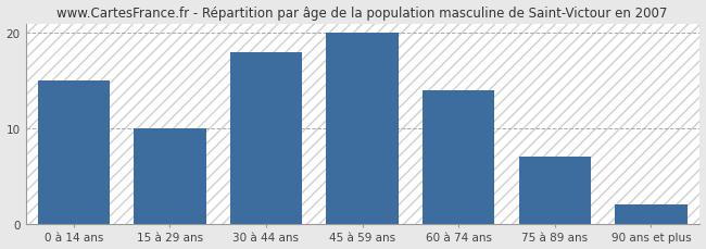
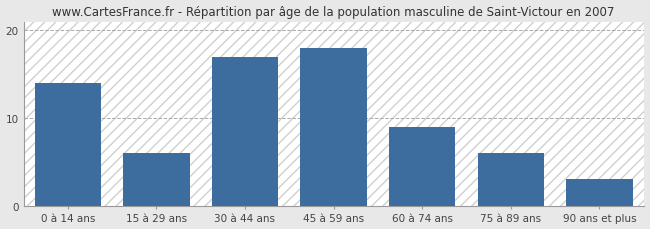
0 à 14 ans: 15 -> 14
15 à 29 ans: 10 -> 6
30 à 44 ans: 18 -> 17
45 à 59 ans: 20 -> 18
60 à 74 ans: 14 -> 9
75 à 89 ans: 7 -> 6
90 ans et plus: 2 -> 3
